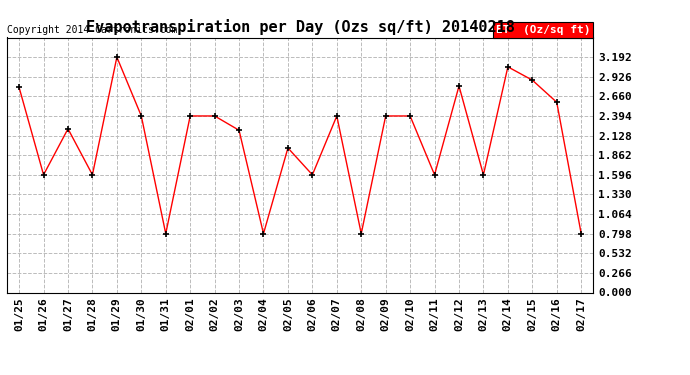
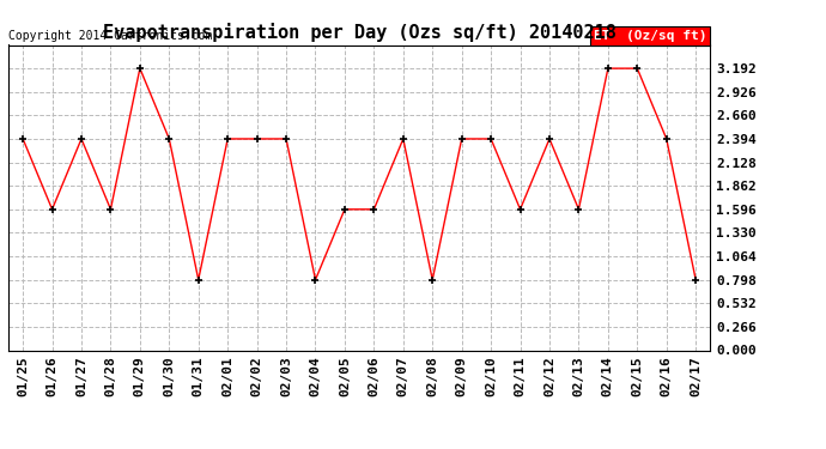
01/25: 2.78 -> 2.39
01/27: 2.22 -> 2.39
02/03: 2.20 -> 2.39
02/05: 1.96 -> 1.60
02/12: 2.80 -> 2.39
02/14: 3.06 -> 3.19
02/15: 2.88 -> 3.19
02/16: 2.58 -> 2.39
